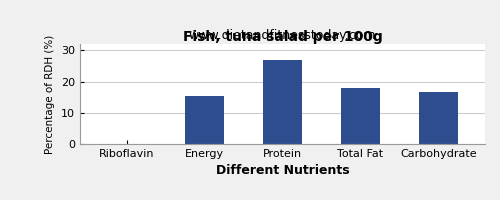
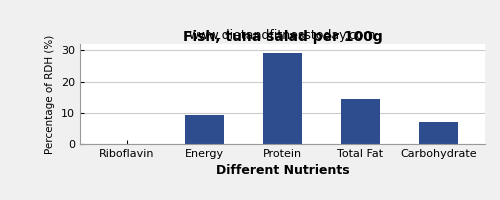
Energy: 15.5 -> 9.3
Protein: 27.0 -> 29.2
Total Fat: 18.0 -> 14.5
Carbohydrate: 16.5 -> 7.2
